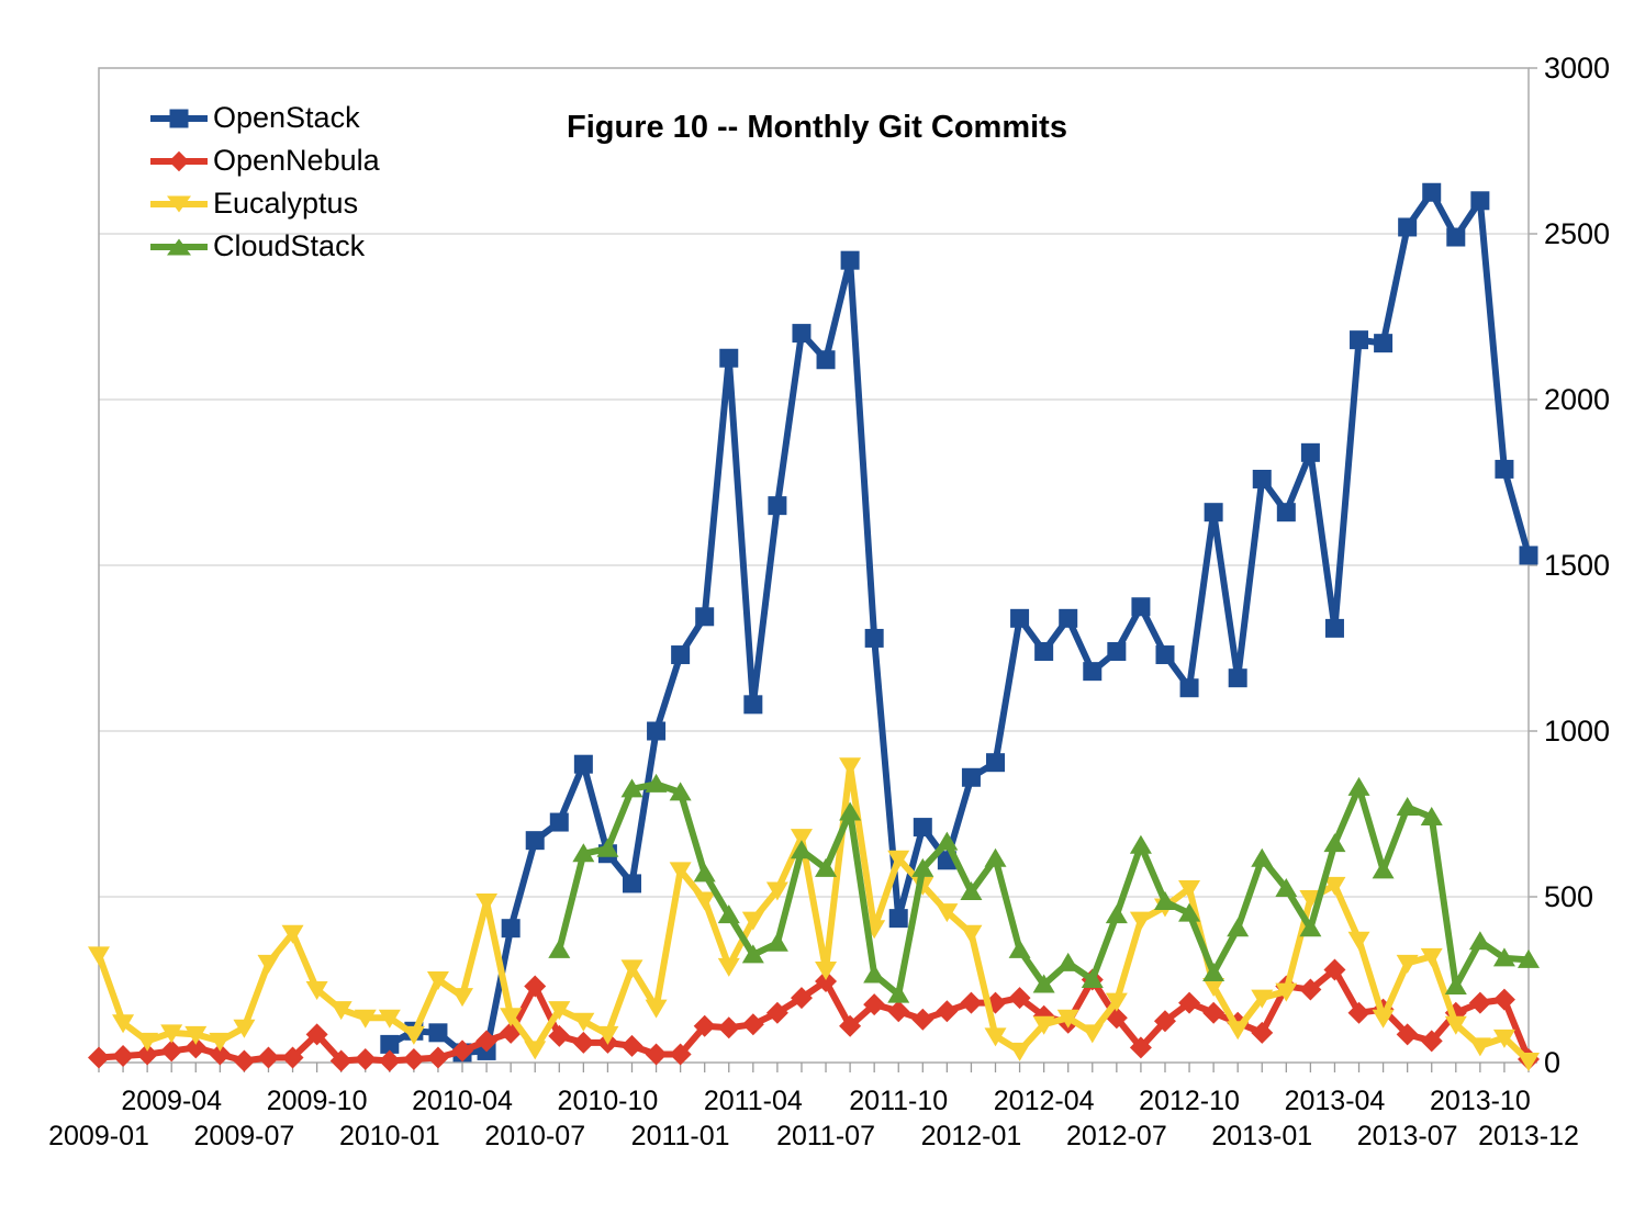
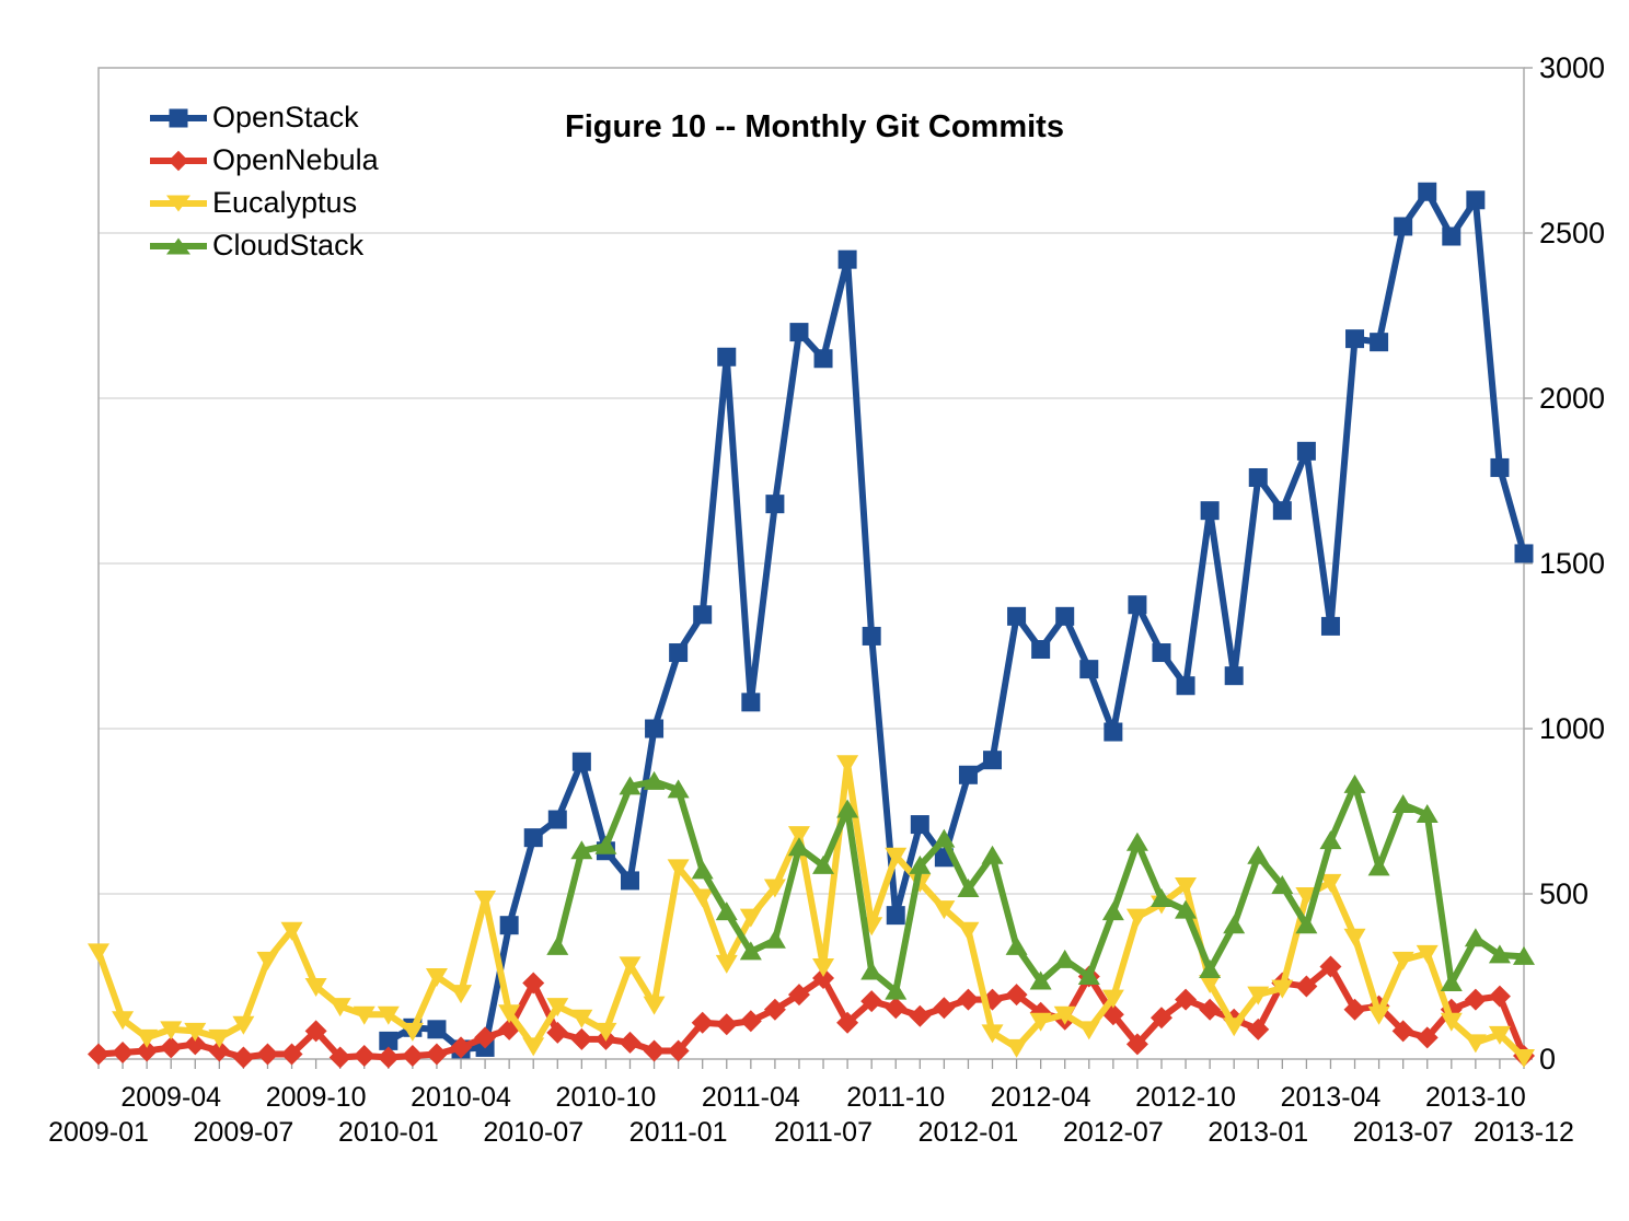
OpenStack/2012-07: 1240 -> 990
